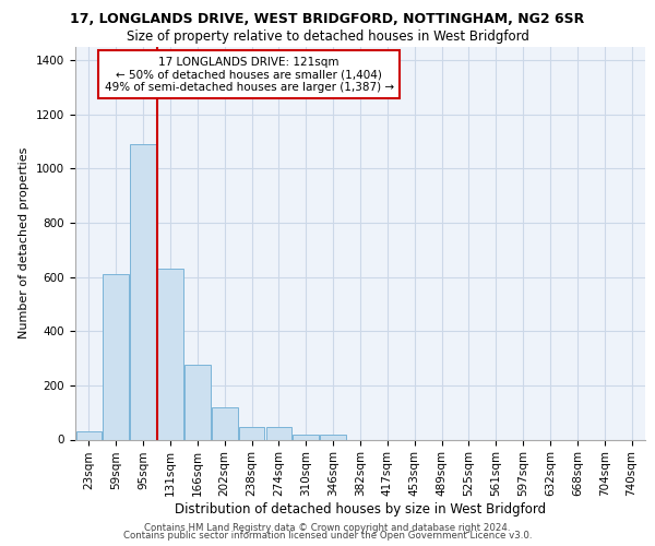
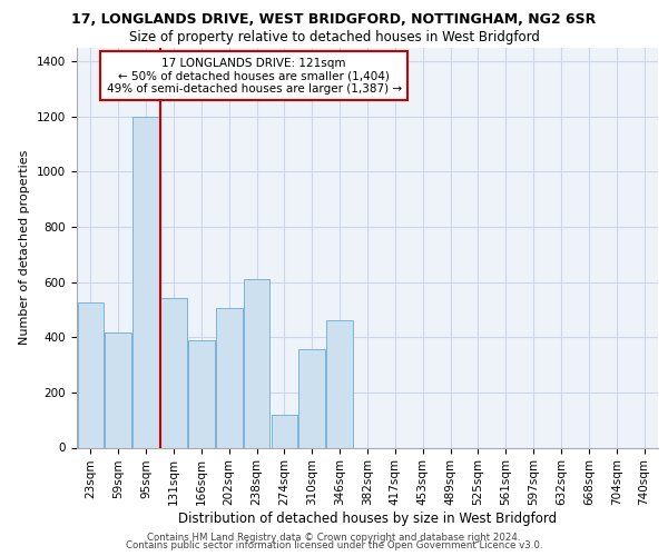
23sqm: 30 -> 525
59sqm: 610 -> 415
95sqm: 1090 -> 1200
131sqm: 630 -> 540
166sqm: 275 -> 390
202sqm: 120 -> 505
238sqm: 45 -> 610
274sqm: 45 -> 120
310sqm: 18 -> 355
346sqm: 18 -> 460
